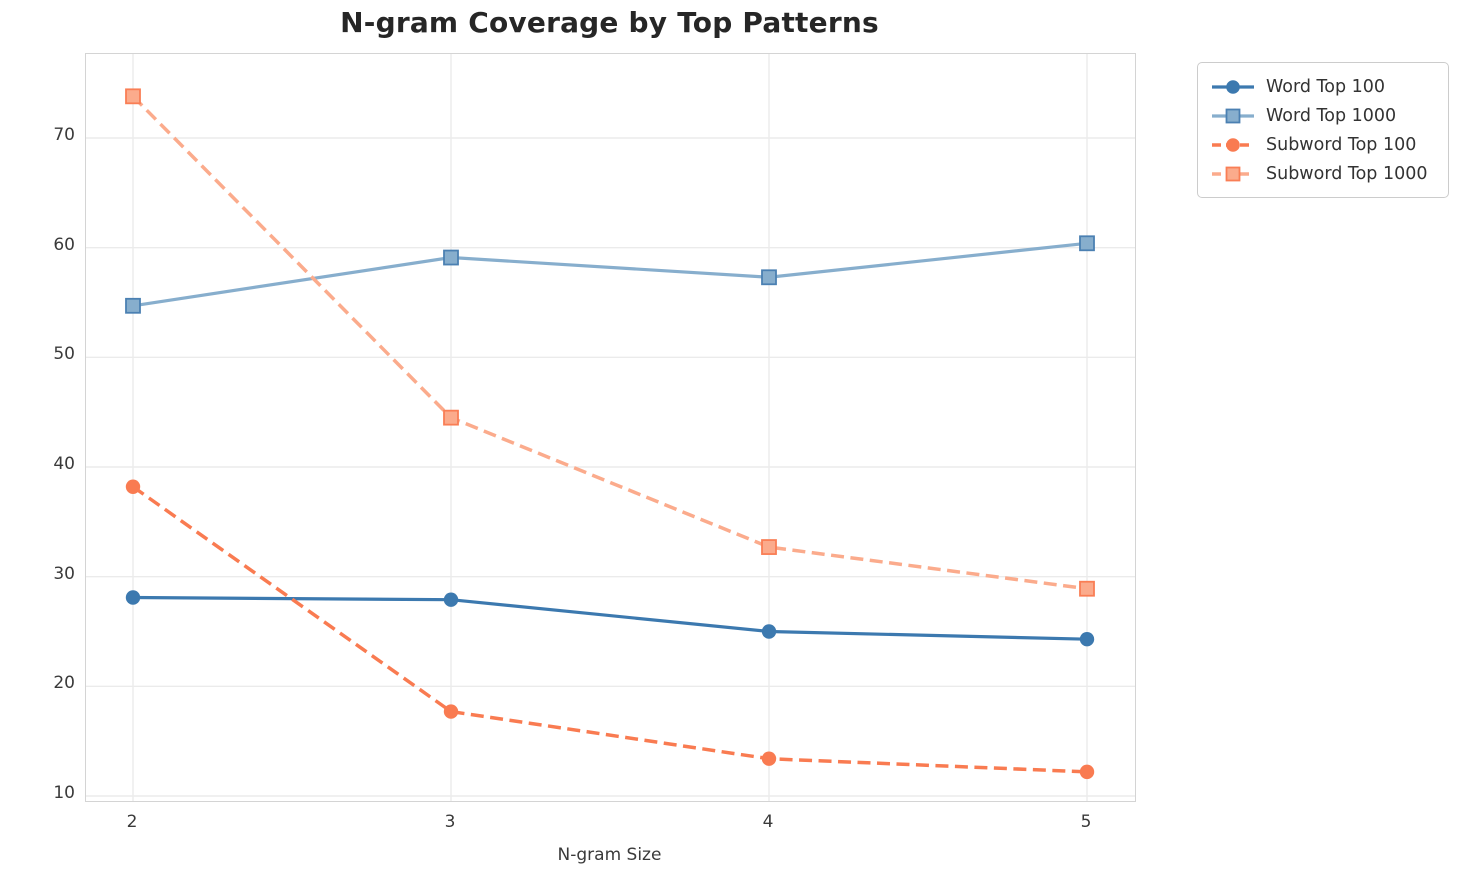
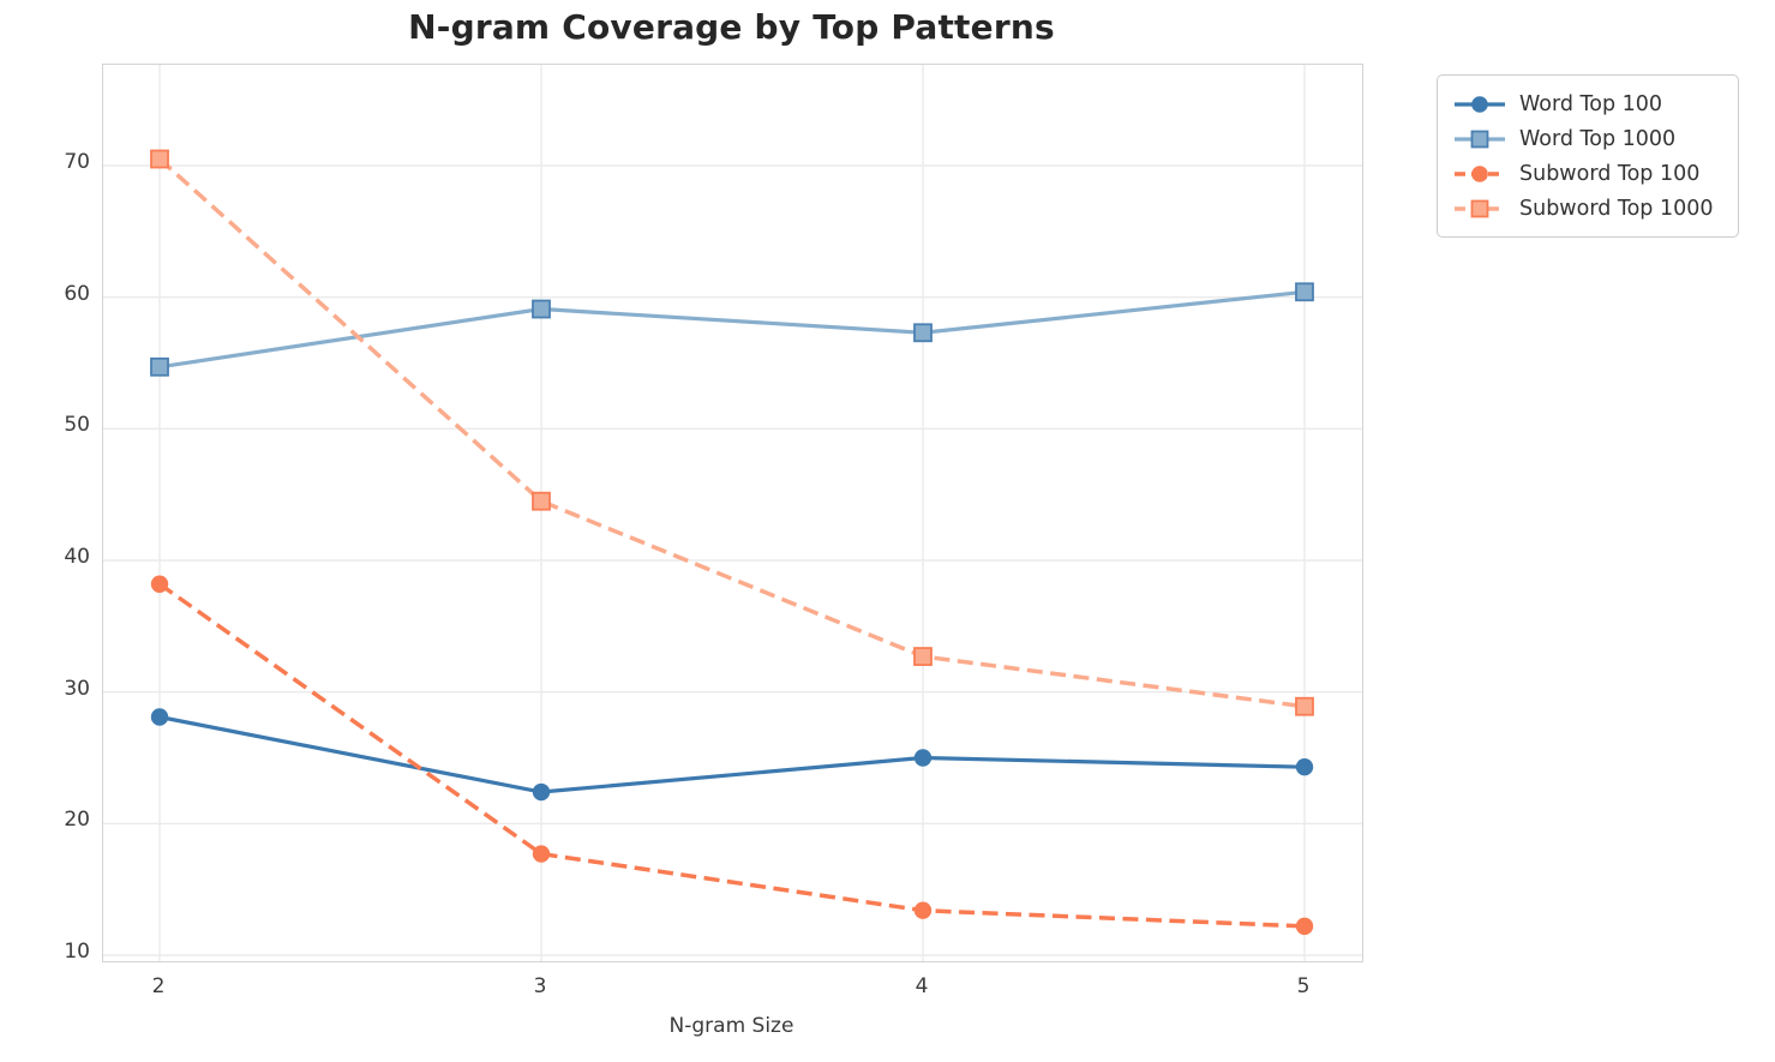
Subword Top 1000/2: 73.8 -> 70.5
Word Top 100/3: 27.9 -> 22.4
